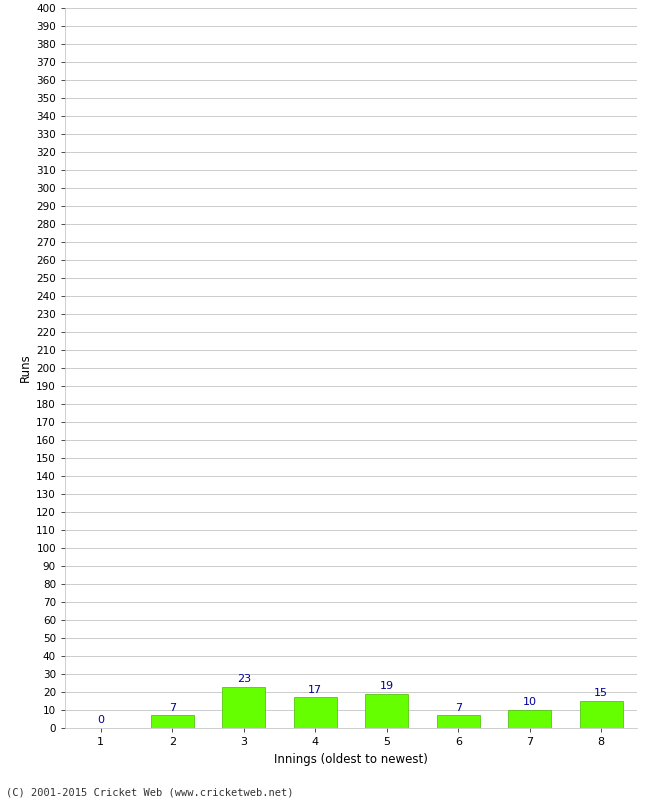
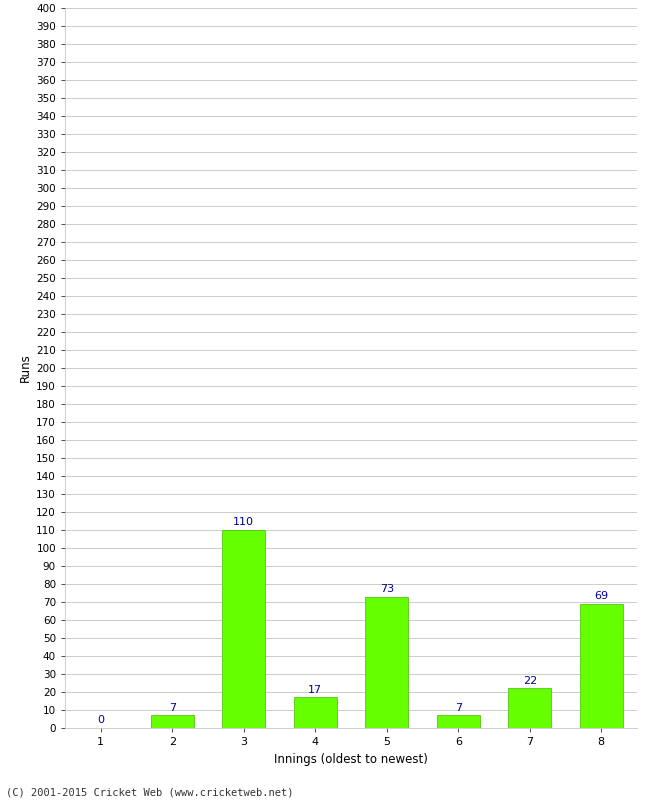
3: 23 -> 110
5: 19 -> 73
7: 10 -> 22
8: 15 -> 69
